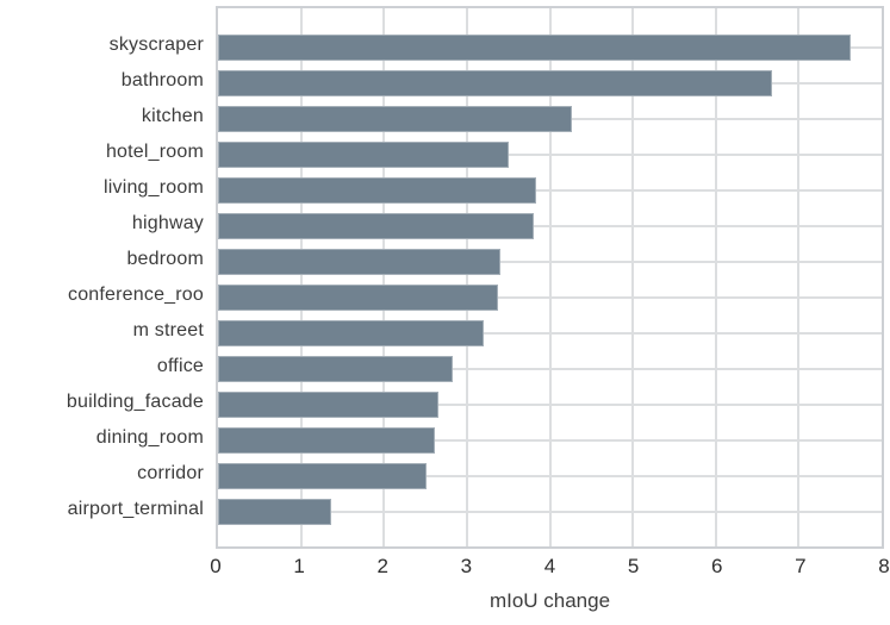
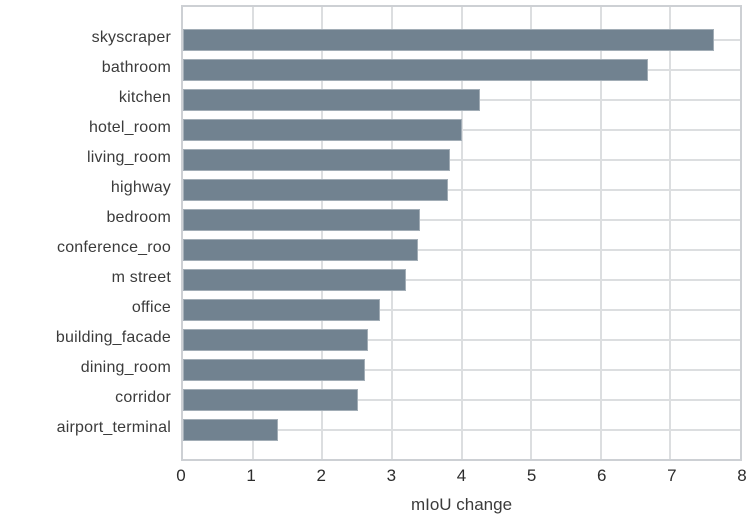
hotel_room: 3.5 -> 4.0
